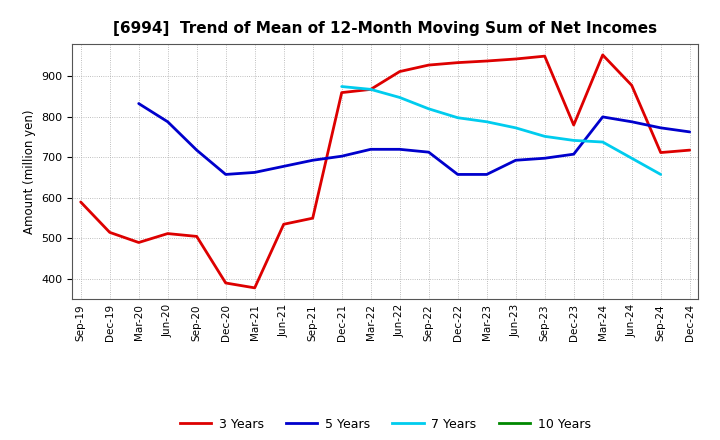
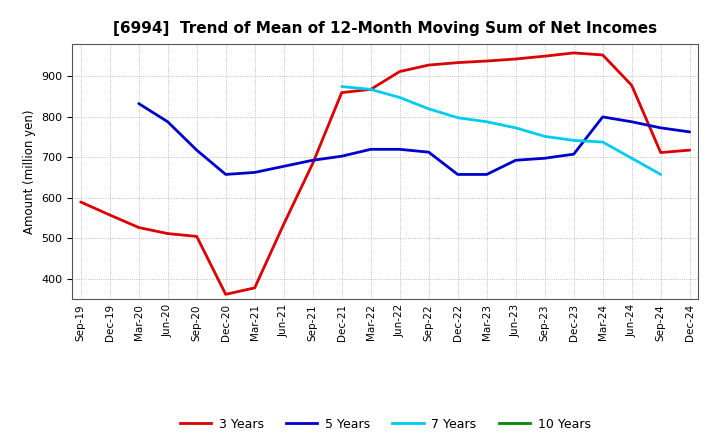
3 Years/Dec-19: 515 -> 558
3 Years/Mar-20: 490 -> 527
3 Years/Dec-20: 390 -> 362
3 Years/Sep-21: 550 -> 685
3 Years/Dec-23: 780 -> 958
